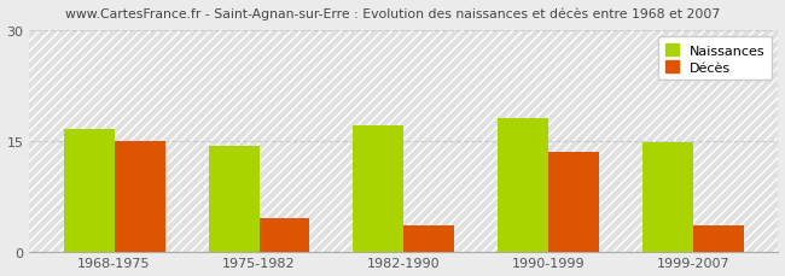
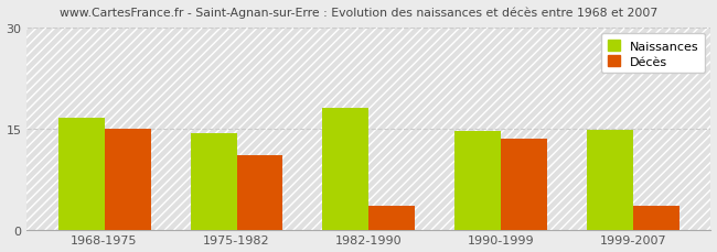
Décès/1975-1982: 4.5 -> 11.0
Naissances/1982-1990: 17.0 -> 18.0
Naissances/1990-1999: 18.0 -> 14.6
